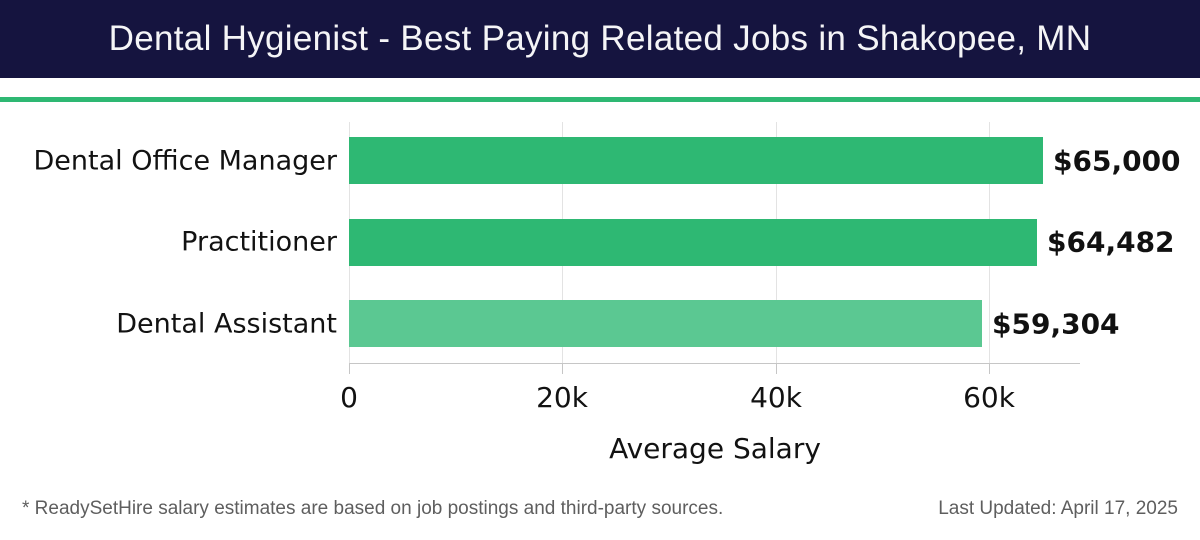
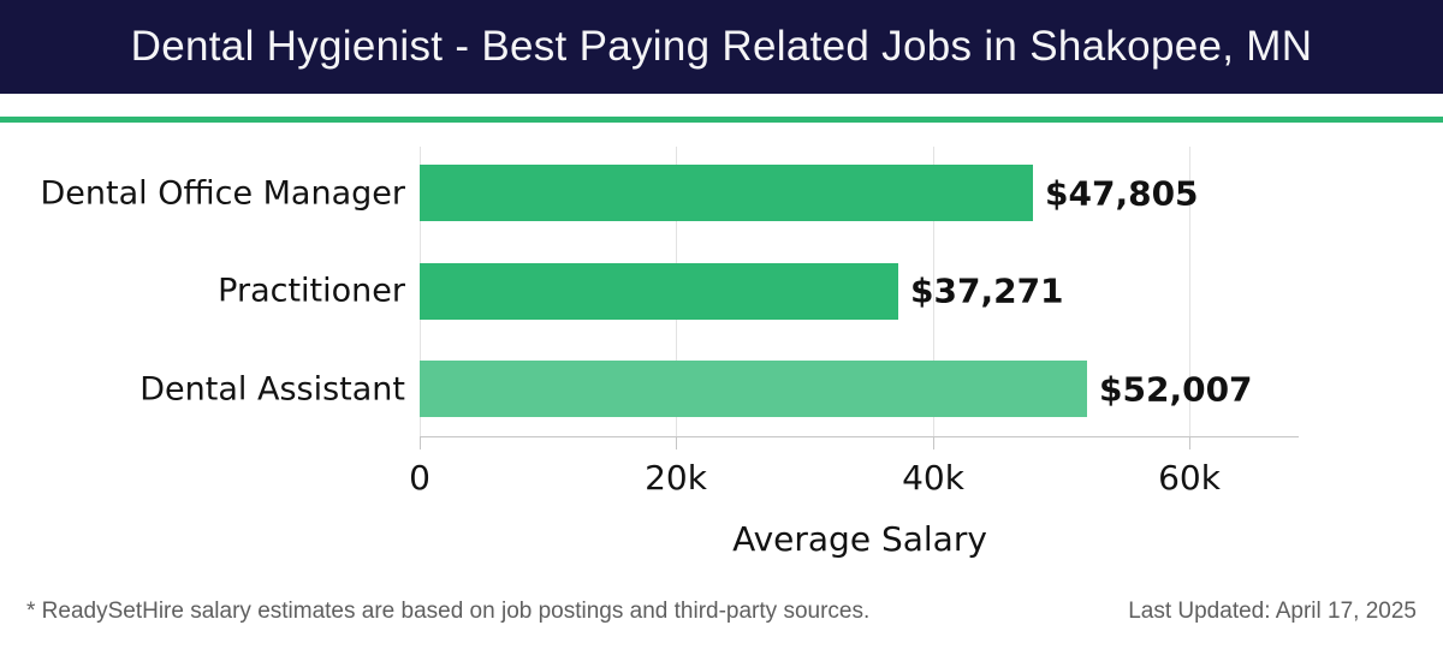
Dental Office Manager: $65,000 -> $47,805
Practitioner: $64,482 -> $37,271
Dental Assistant: $59,304 -> $52,007
